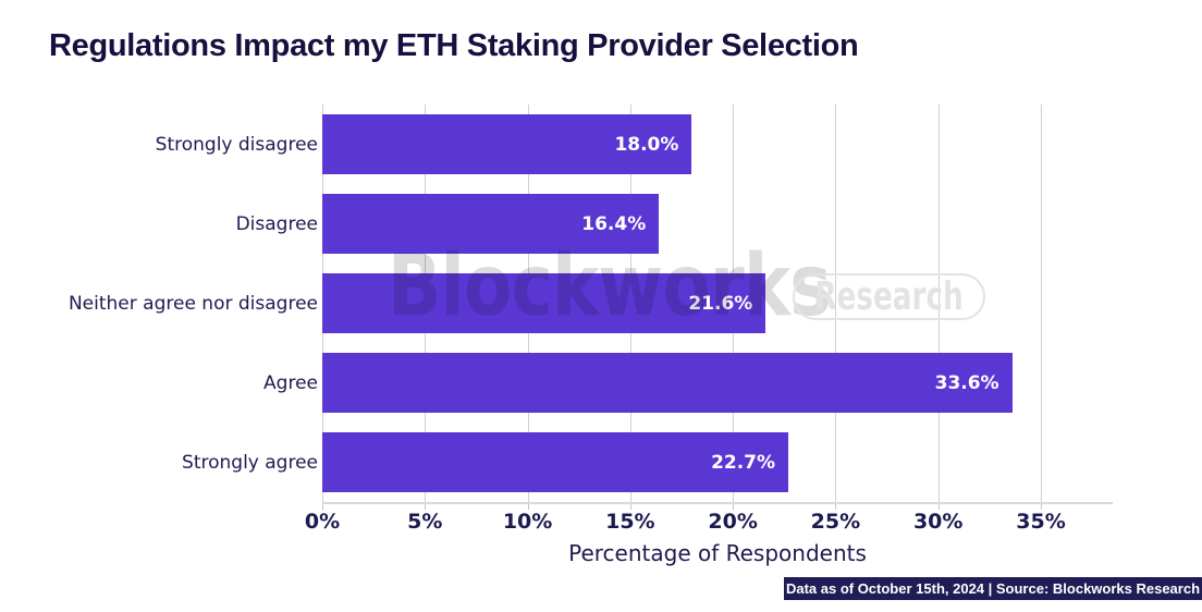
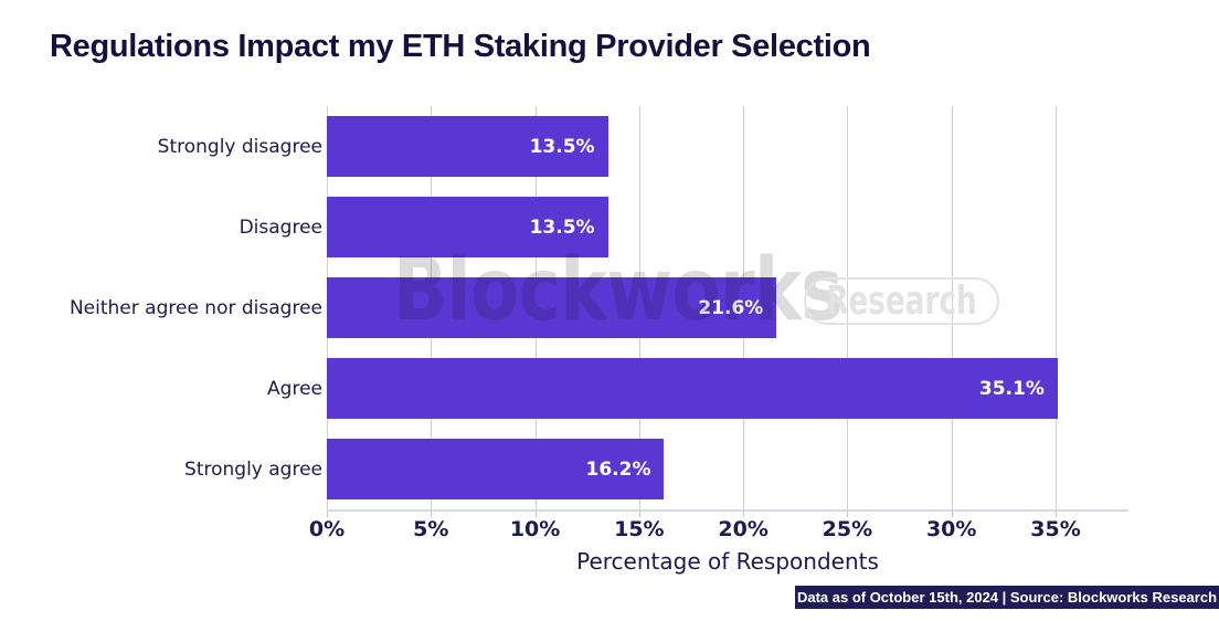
Strongly disagree: 18.0% -> 13.5%
Disagree: 16.4% -> 13.5%
Agree: 33.6% -> 35.1%
Strongly agree: 22.7% -> 16.2%
